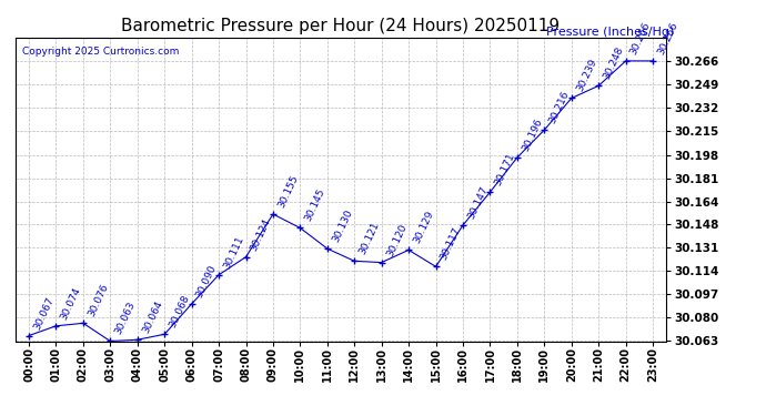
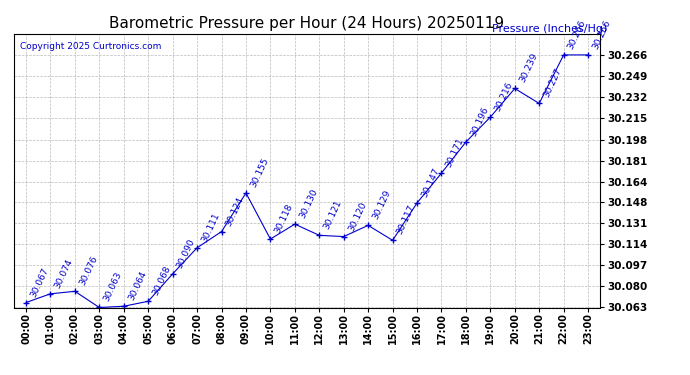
10:00: 30.145 -> 30.118
21:00: 30.248 -> 30.227
